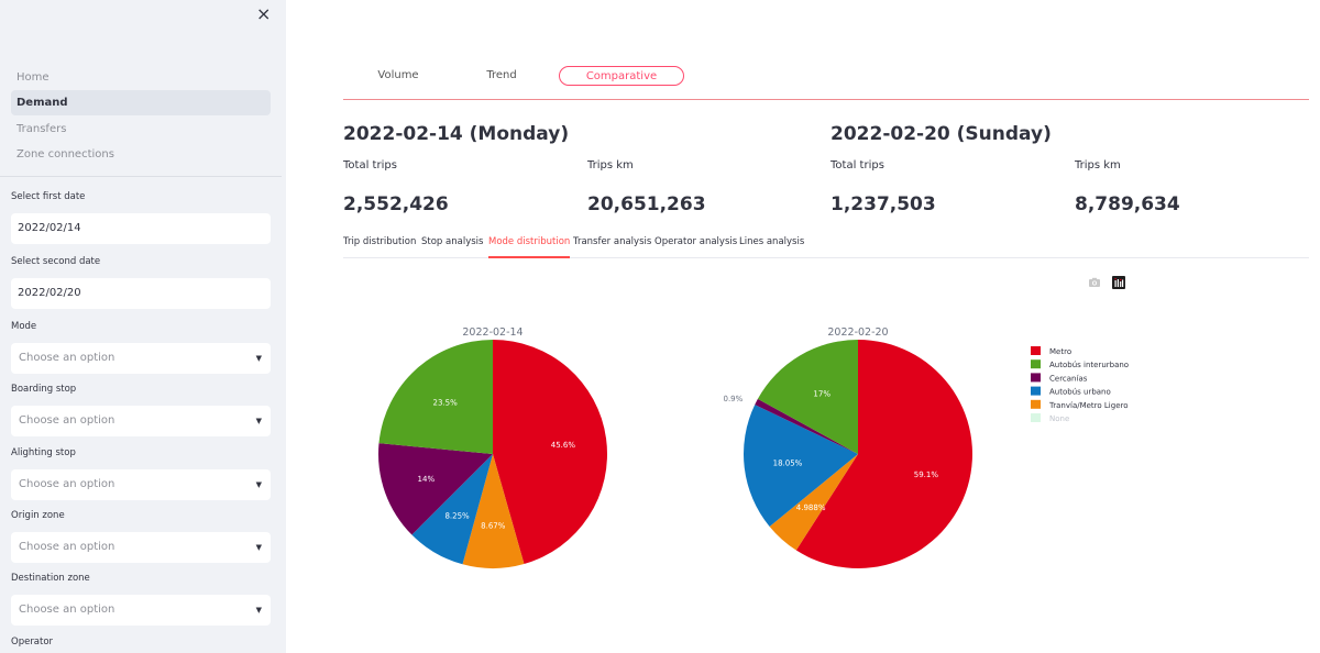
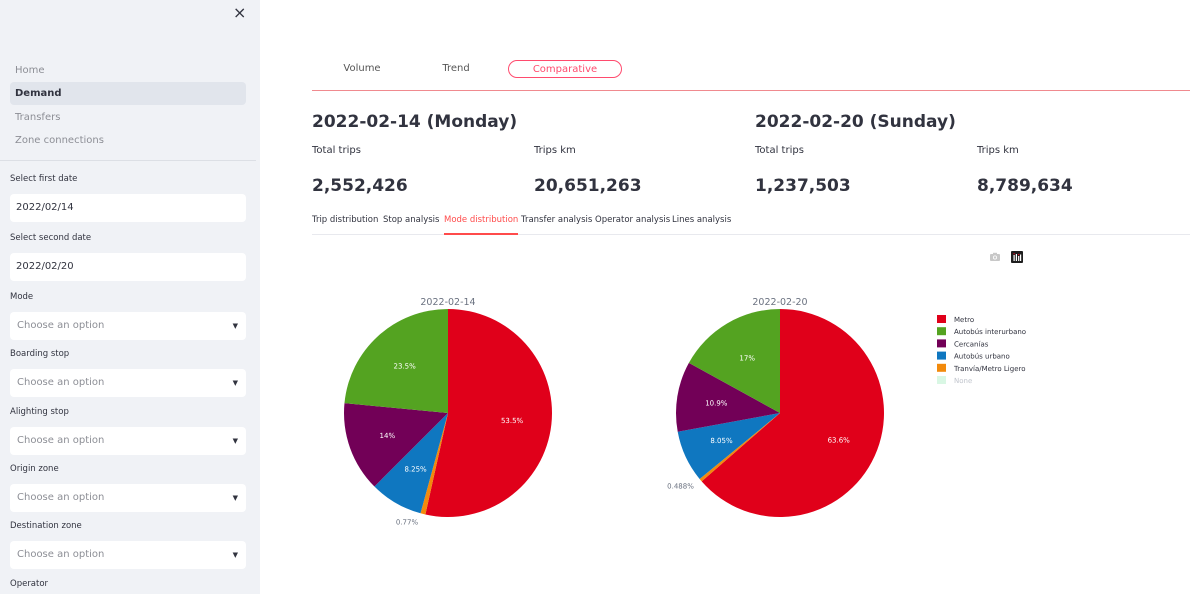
2022-02-14/Metro: 45.6% -> 53.5%
2022-02-14/Tranvía/Metro Ligero: 8.67% -> 0.77%
2022-02-20/Metro: 59.1% -> 63.6%
2022-02-20/Tranvía/Metro Ligero: 4.988% -> 0.488%
2022-02-20/Autobús urbano: 18.05% -> 8.05%
2022-02-20/Cercanías: 0.9% -> 10.9%
